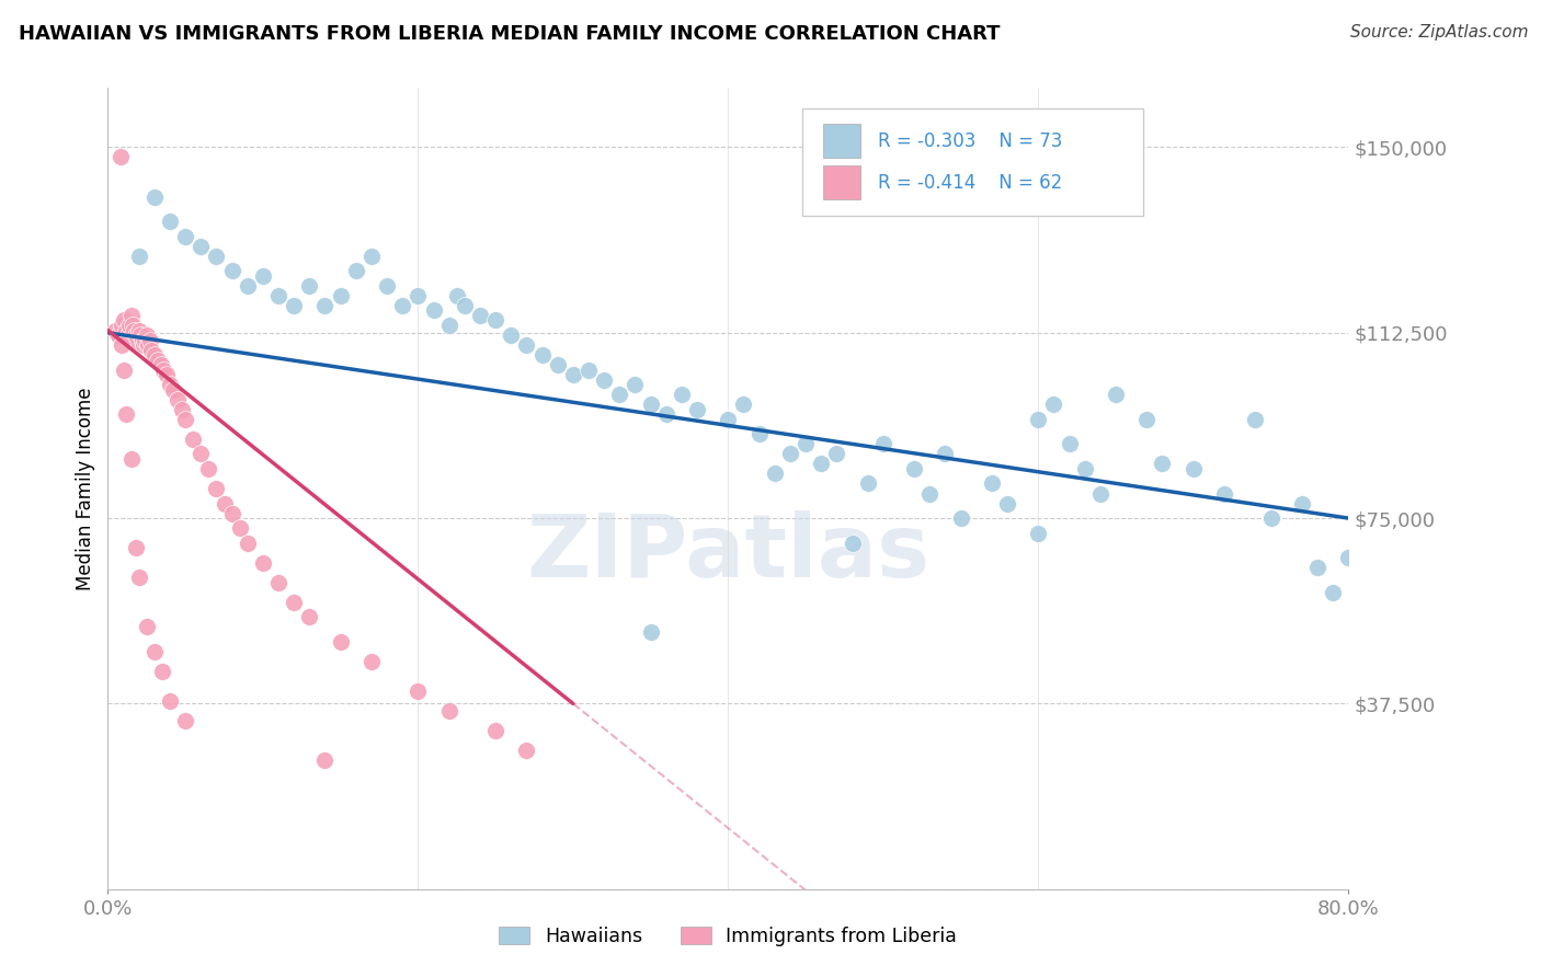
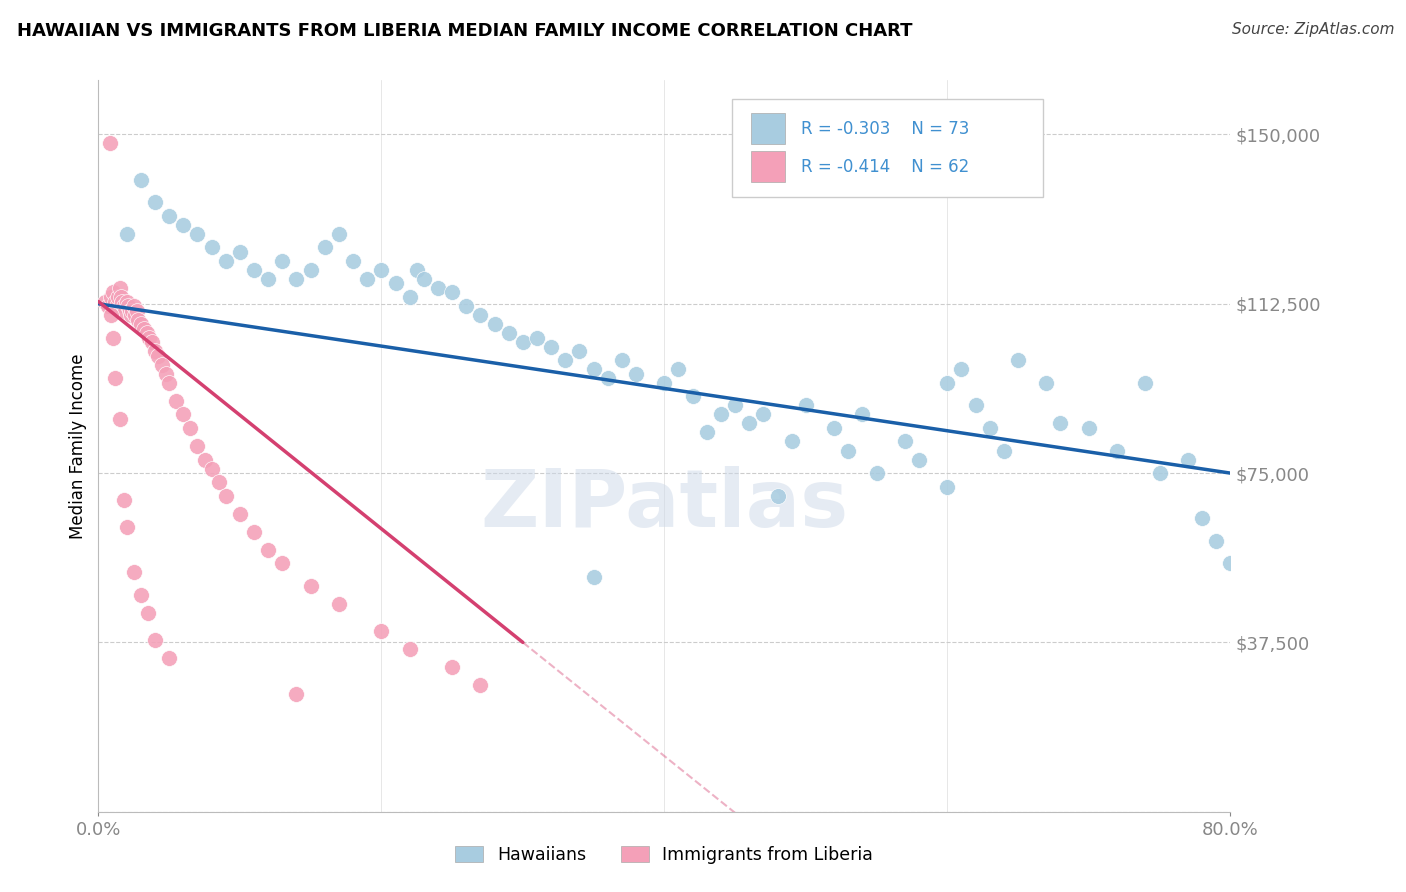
Hawaiians/80.0%: $67,000 -> $55,000
